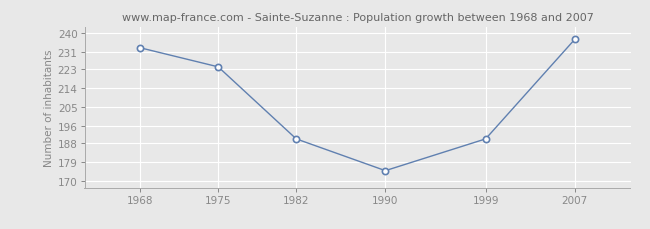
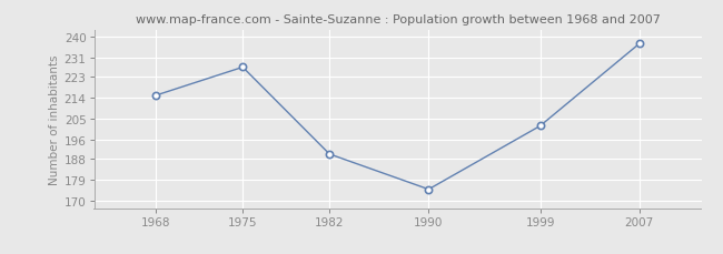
1968: 233 -> 215
1975: 224 -> 227
1999: 190 -> 202
